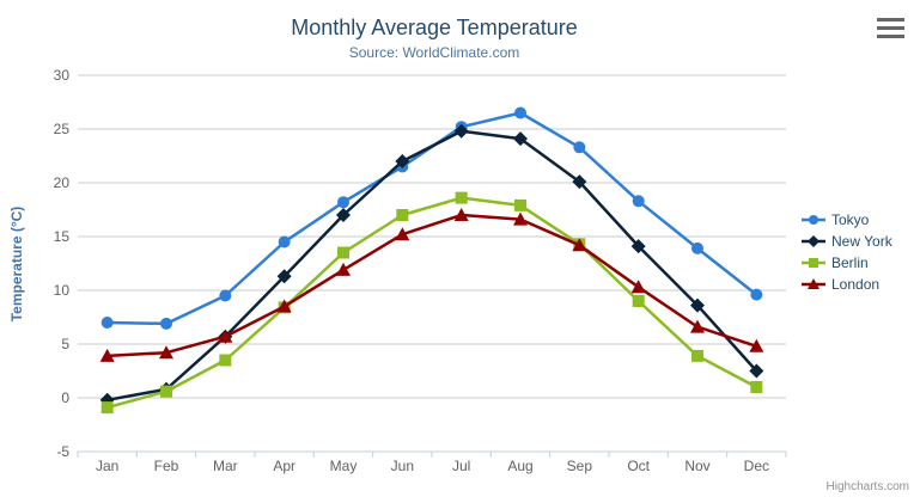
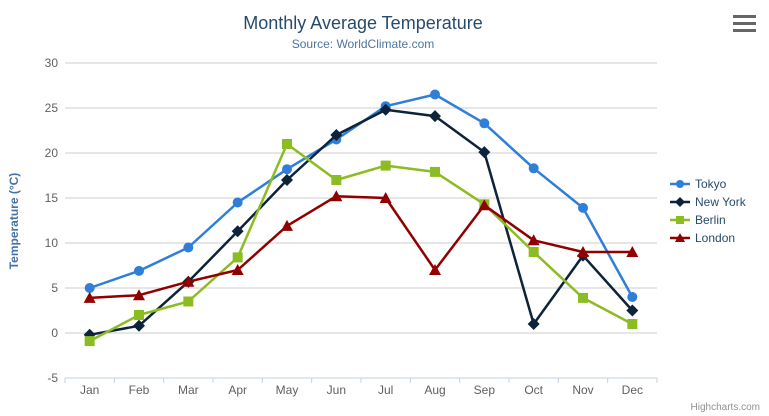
Tokyo/Jan: 7 -> 5
Berlin/Feb: 1 -> 2
London/Apr: 8 -> 7
Berlin/May: 14 -> 21
London/Jul: 17 -> 15
London/Aug: 17 -> 7
New York/Oct: 14 -> 1
London/Nov: 7 -> 9
Tokyo/Dec: 10 -> 4
London/Dec: 5 -> 9
